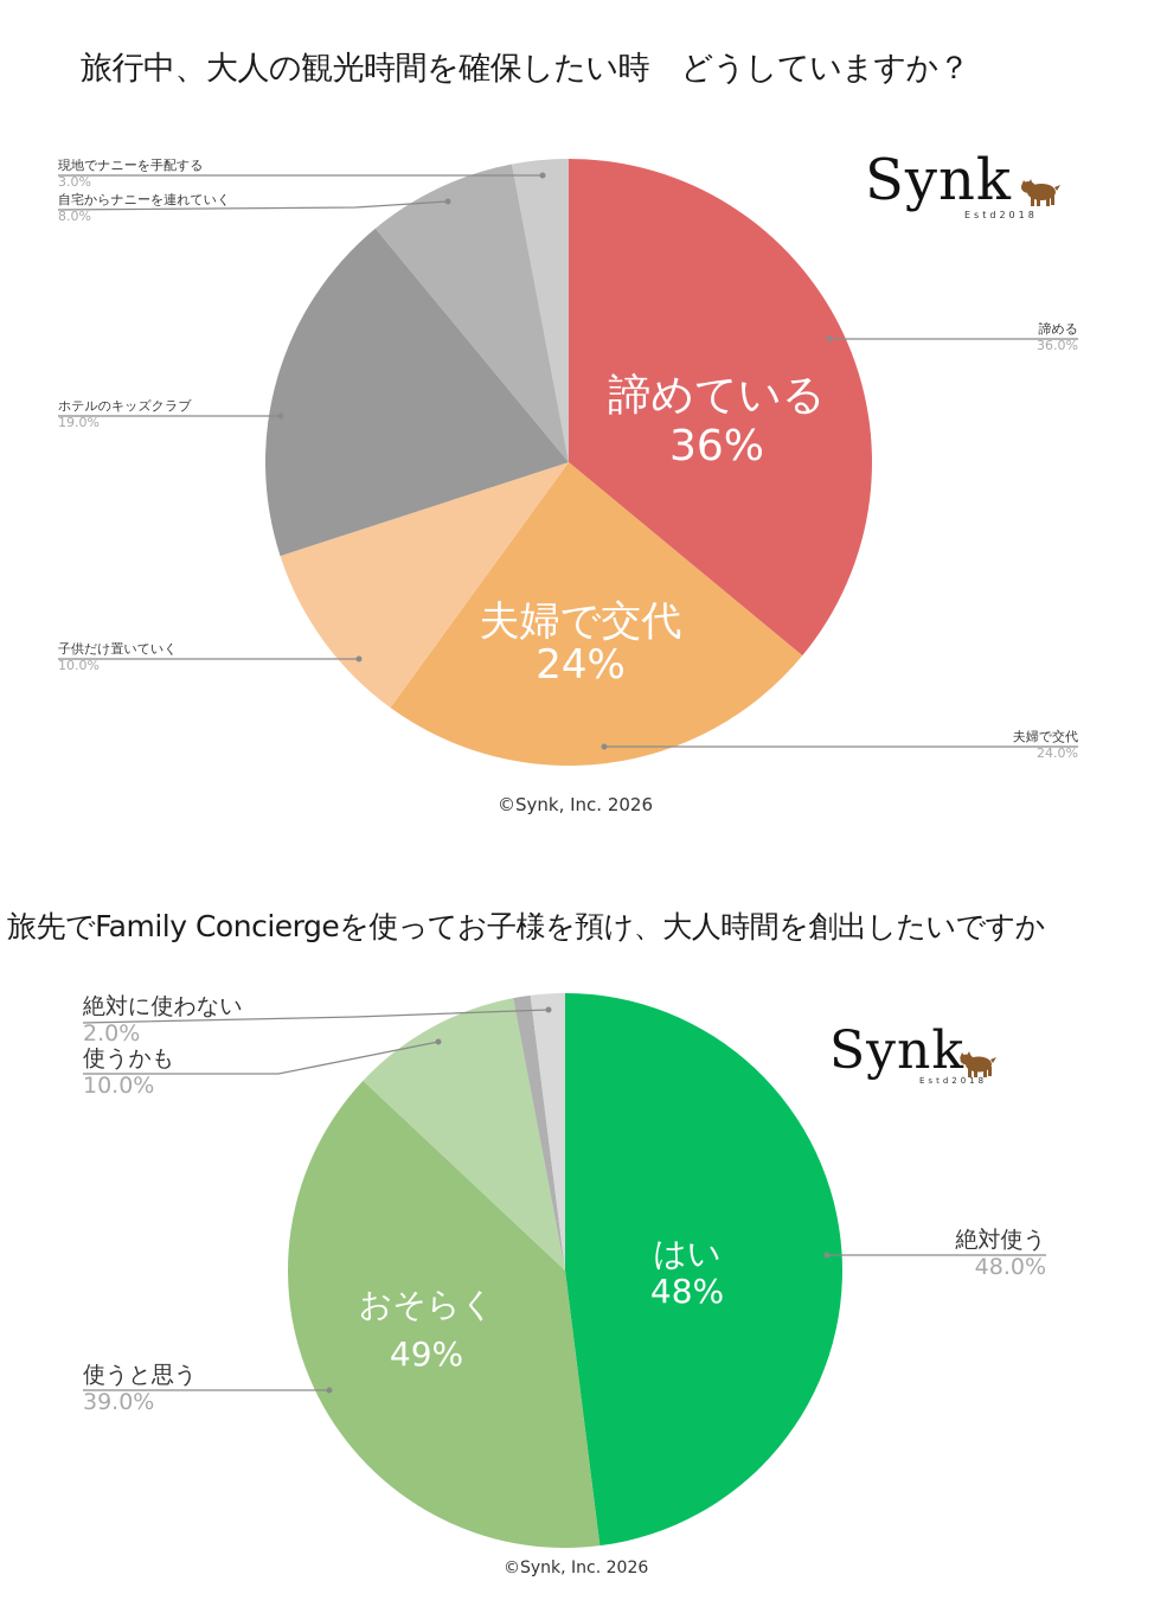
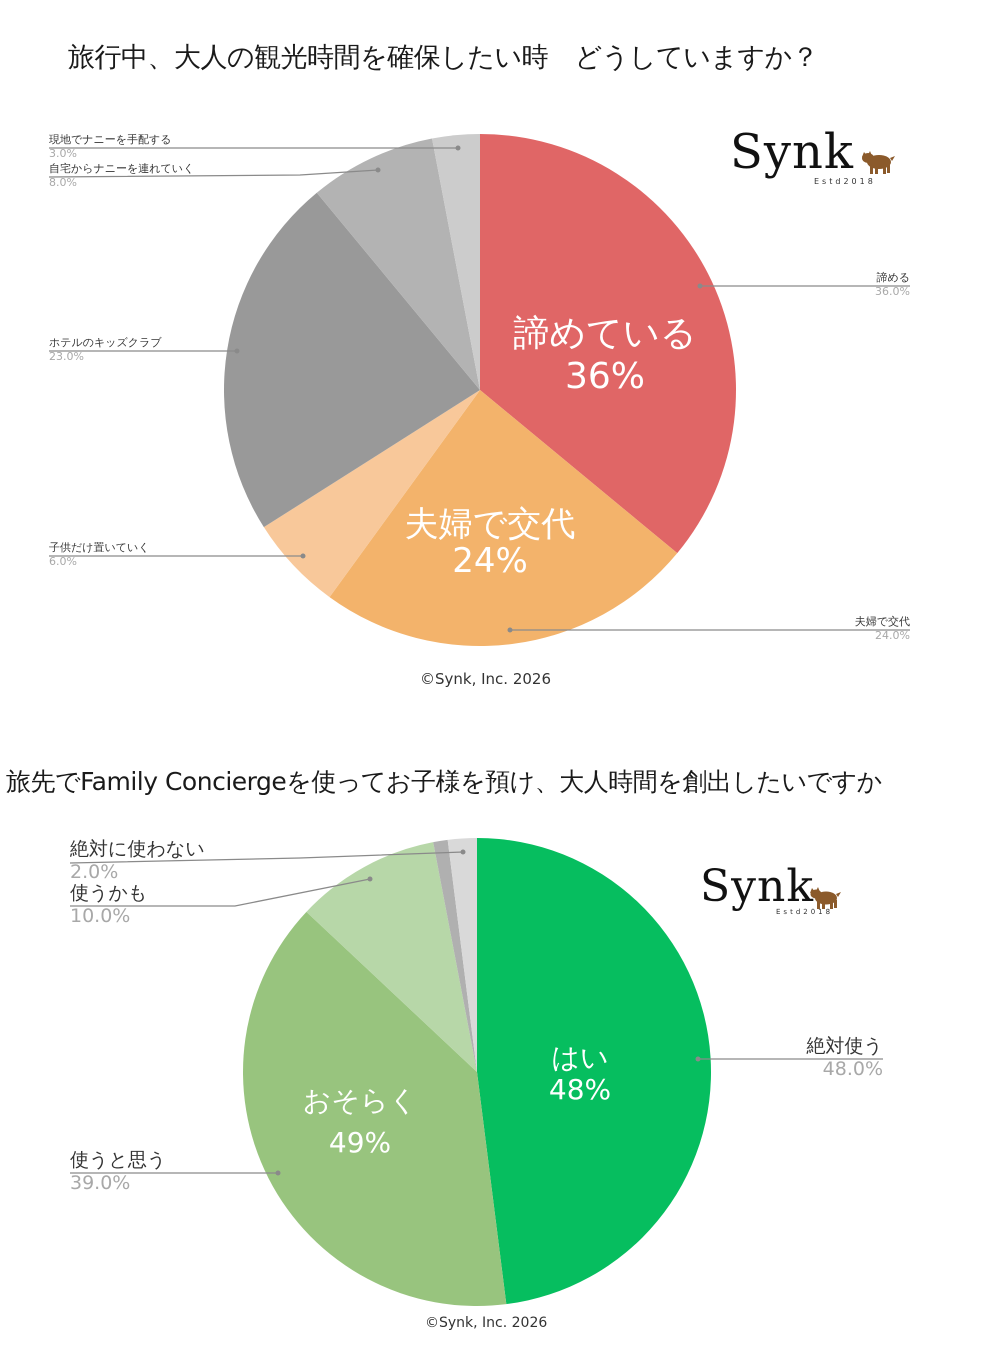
旅行中、大人の観光時間を確保したい時 どうしていますか？/子供だけ置いていく: 10.0% -> 6.0%
旅行中、大人の観光時間を確保したい時 どうしていますか？/ホテルのキッズクラブ: 19.0% -> 23.0%
